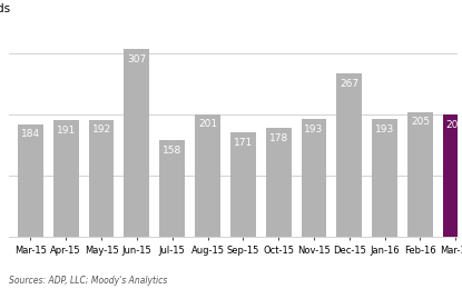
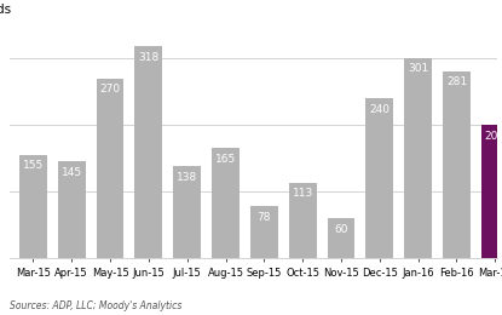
Mar-15: 184 -> 155
Apr-15: 191 -> 145
May-15: 192 -> 270
Jun-15: 307 -> 318
Jul-15: 158 -> 138
Aug-15: 201 -> 165
Sep-15: 171 -> 78
Oct-15: 178 -> 113
Nov-15: 193 -> 60
Dec-15: 267 -> 240
Jan-16: 193 -> 301
Feb-16: 205 -> 281
